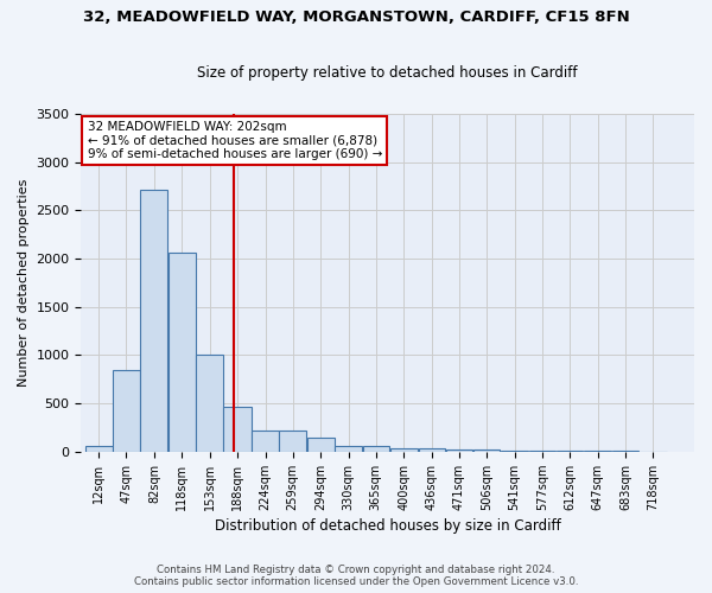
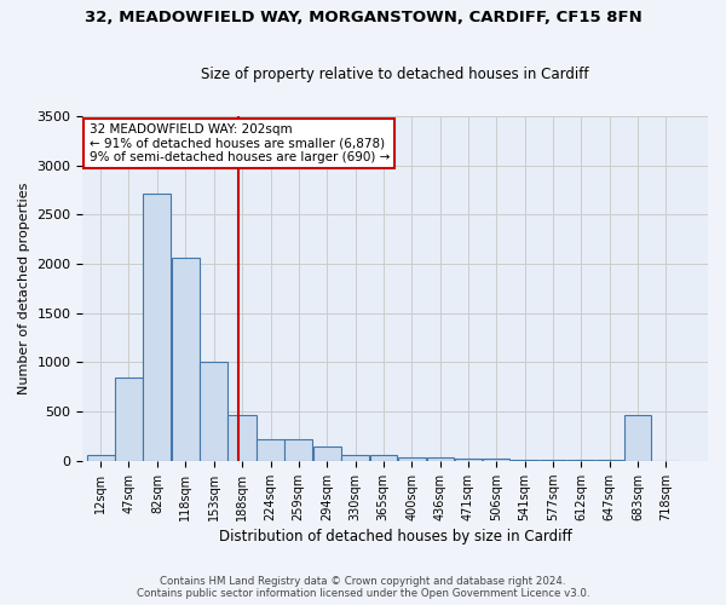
683sqm: 0 -> 460
